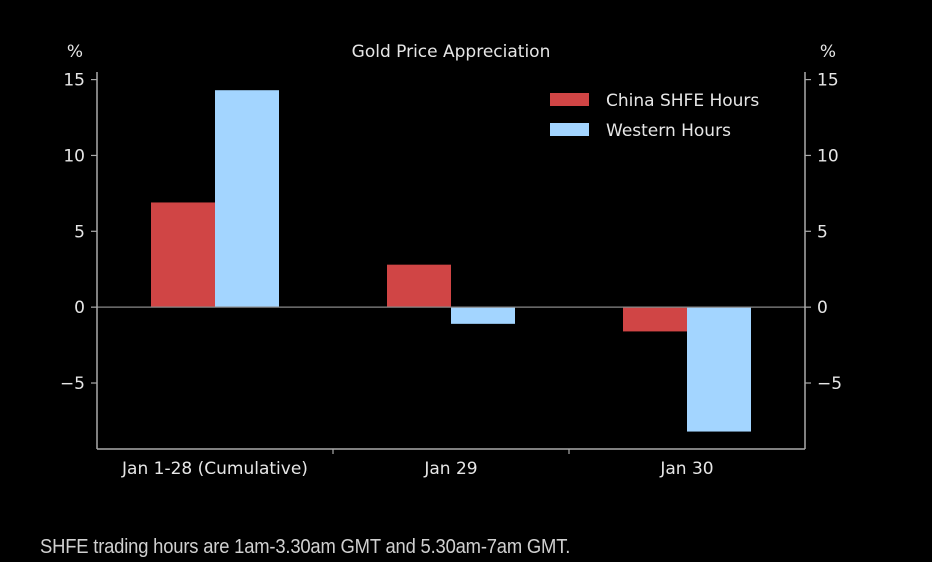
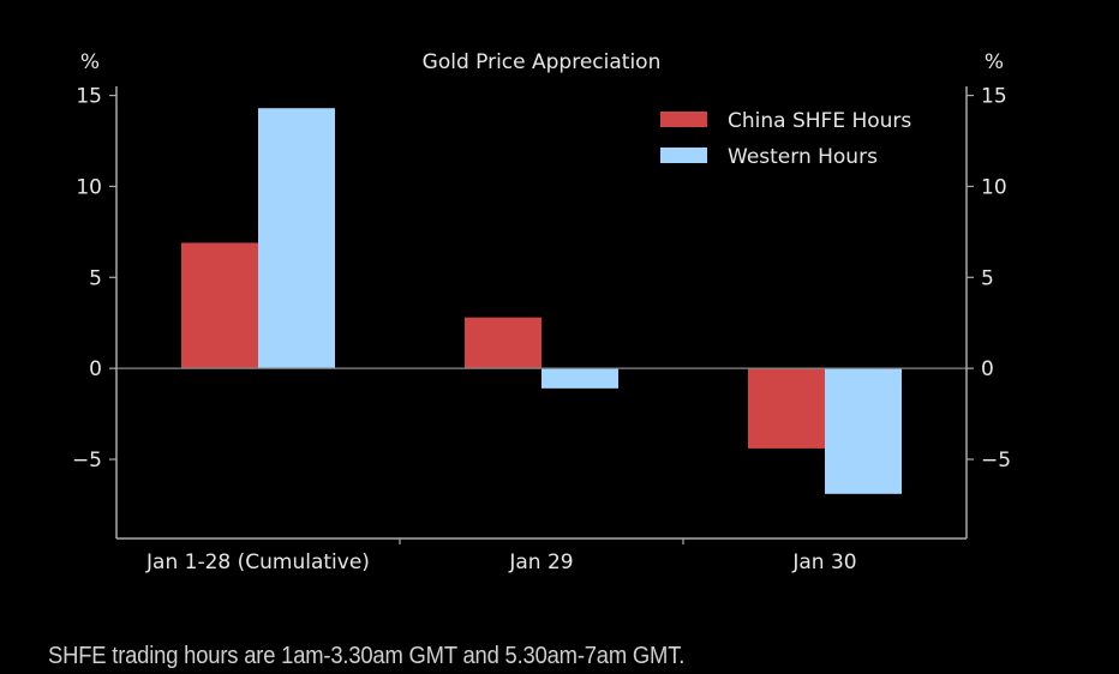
China SHFE Hours/Jan 30: -1.6 -> -4.4
Western Hours/Jan 30: -8.2 -> -6.9
